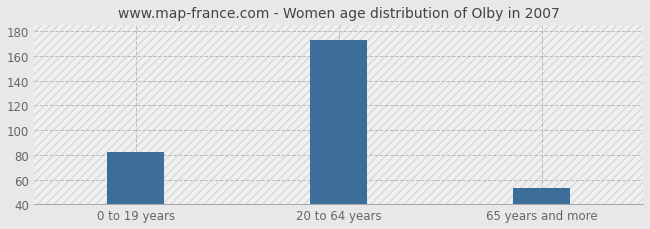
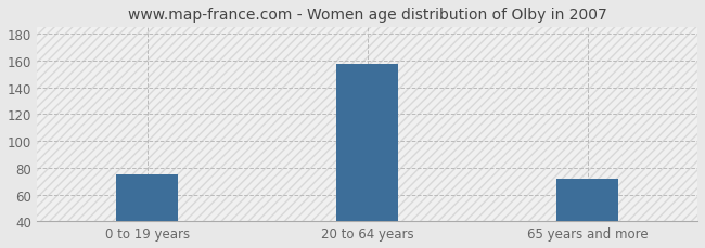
0 to 19 years: 82 -> 75
20 to 64 years: 173 -> 158
65 years and more: 53 -> 72
